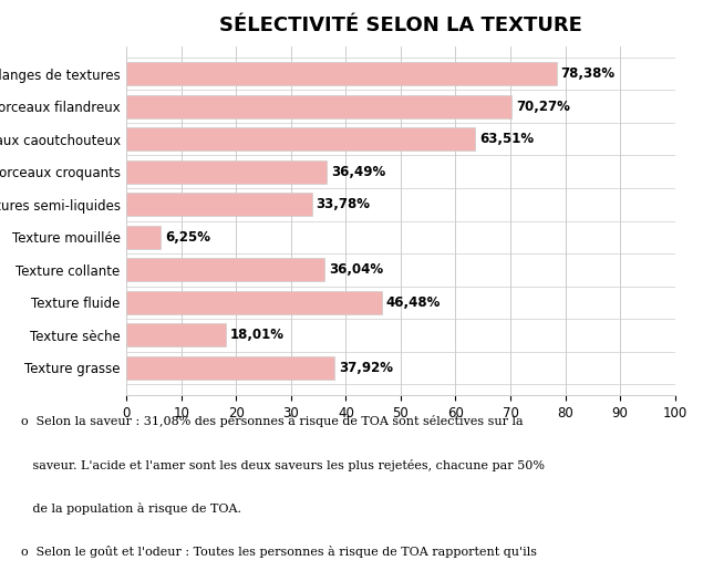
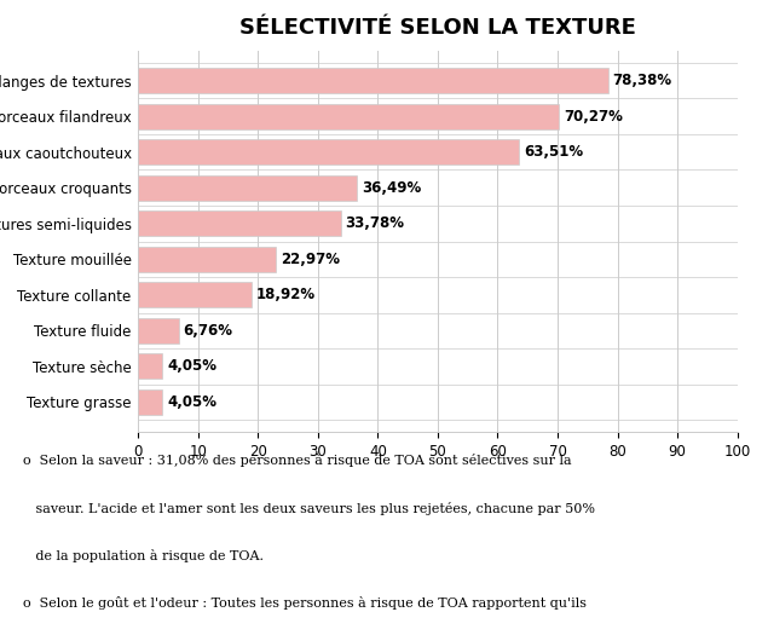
Texture mouillée: 6,25% -> 22,97%
Texture collante: 36,04% -> 18,92%
Texture fluide: 46,48% -> 6,76%
Texture sèche: 18,01% -> 4,05%
Texture grasse: 37,92% -> 4,05%
